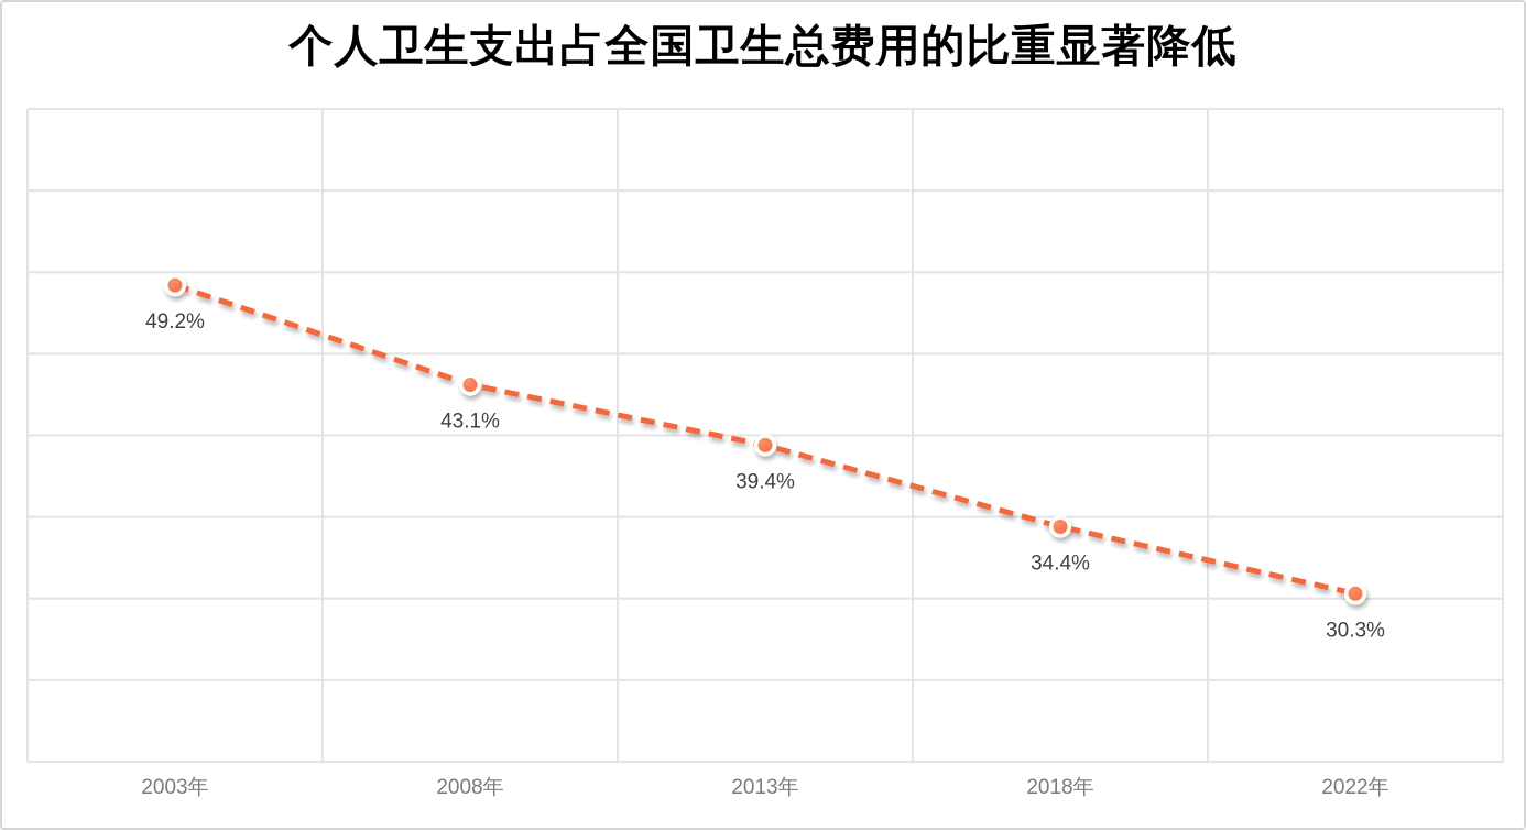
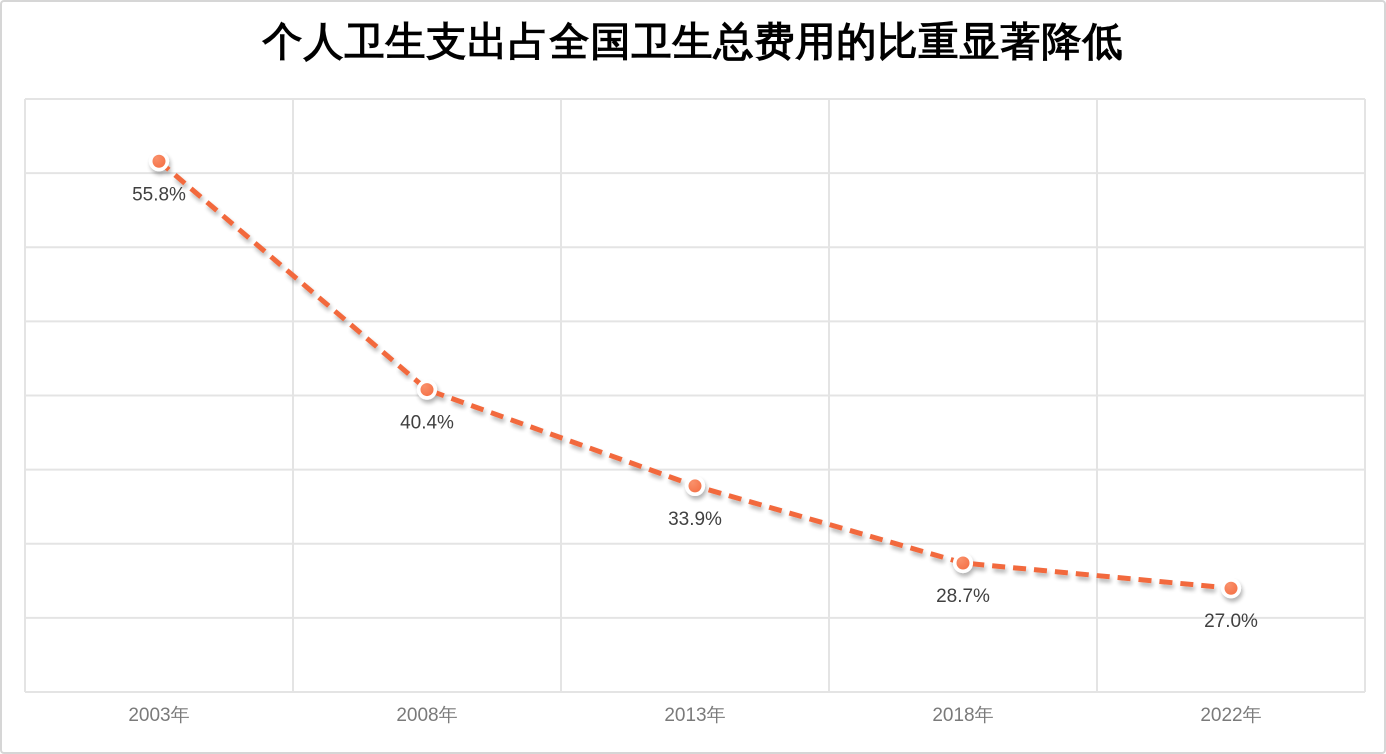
2003年: 49.2% -> 55.8%
2008年: 43.1% -> 40.4%
2013年: 39.4% -> 33.9%
2018年: 34.4% -> 28.7%
2022年: 30.3% -> 27.0%
